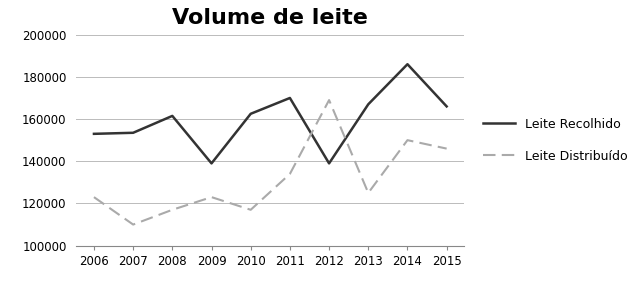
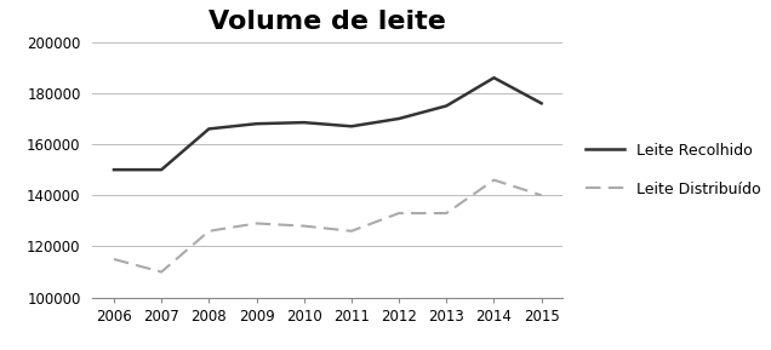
Leite Recolhido/2006: 153000 -> 150000
Leite Distribuído/2006: 123000 -> 115000
Leite Recolhido/2007: 153500 -> 150000
Leite Recolhido/2008: 161500 -> 166000
Leite Distribuído/2008: 117000 -> 126000
Leite Recolhido/2009: 139000 -> 168000
Leite Distribuído/2009: 123000 -> 129000
Leite Recolhido/2010: 162500 -> 168500
Leite Distribuído/2010: 117000 -> 128000
Leite Recolhido/2011: 170000 -> 167000
Leite Distribuído/2011: 134000 -> 126000
Leite Recolhido/2012: 139000 -> 170000
Leite Distribuído/2012: 169000 -> 133000
Leite Recolhido/2013: 167000 -> 175000
Leite Distribuído/2013: 125000 -> 133000
Leite Distribuído/2014: 150000 -> 146000
Leite Recolhido/2015: 166000 -> 176000
Leite Distribuído/2015: 146000 -> 140000
